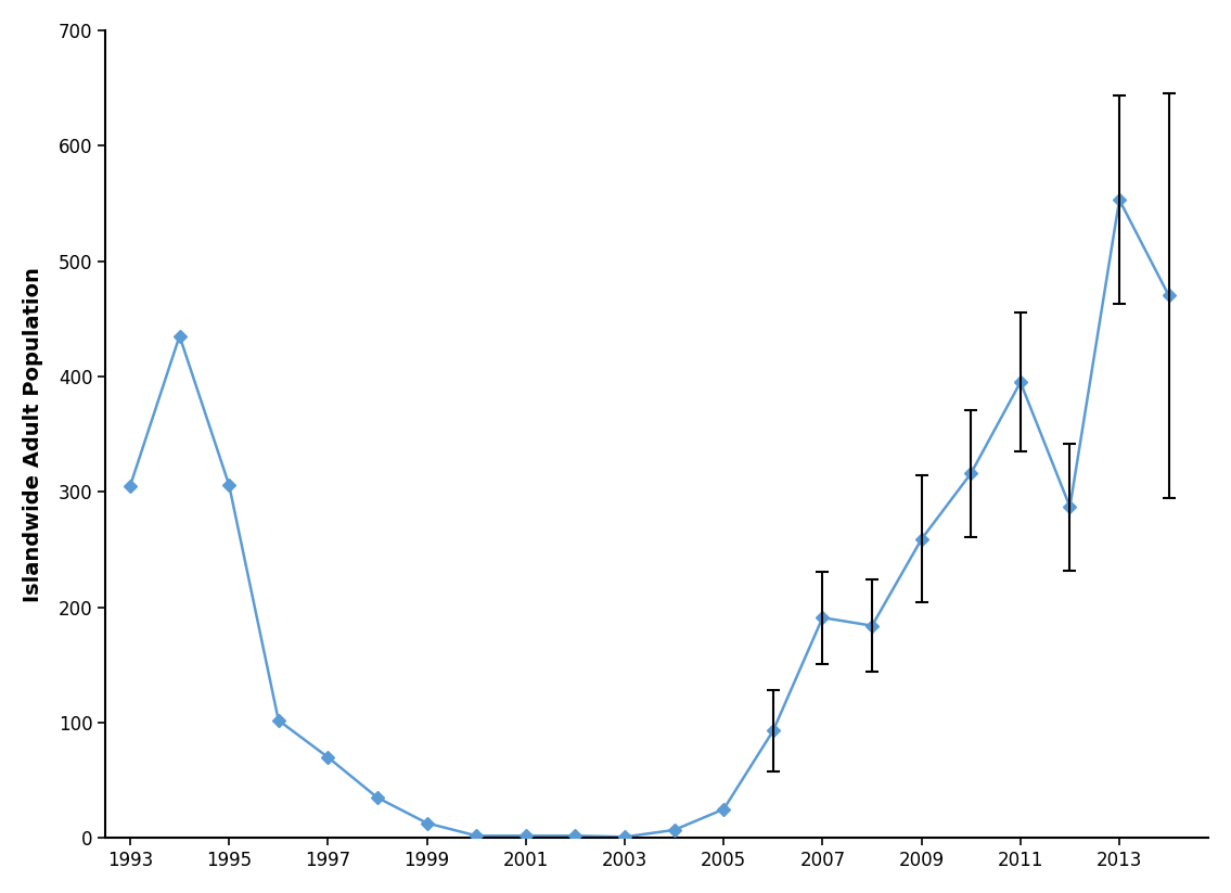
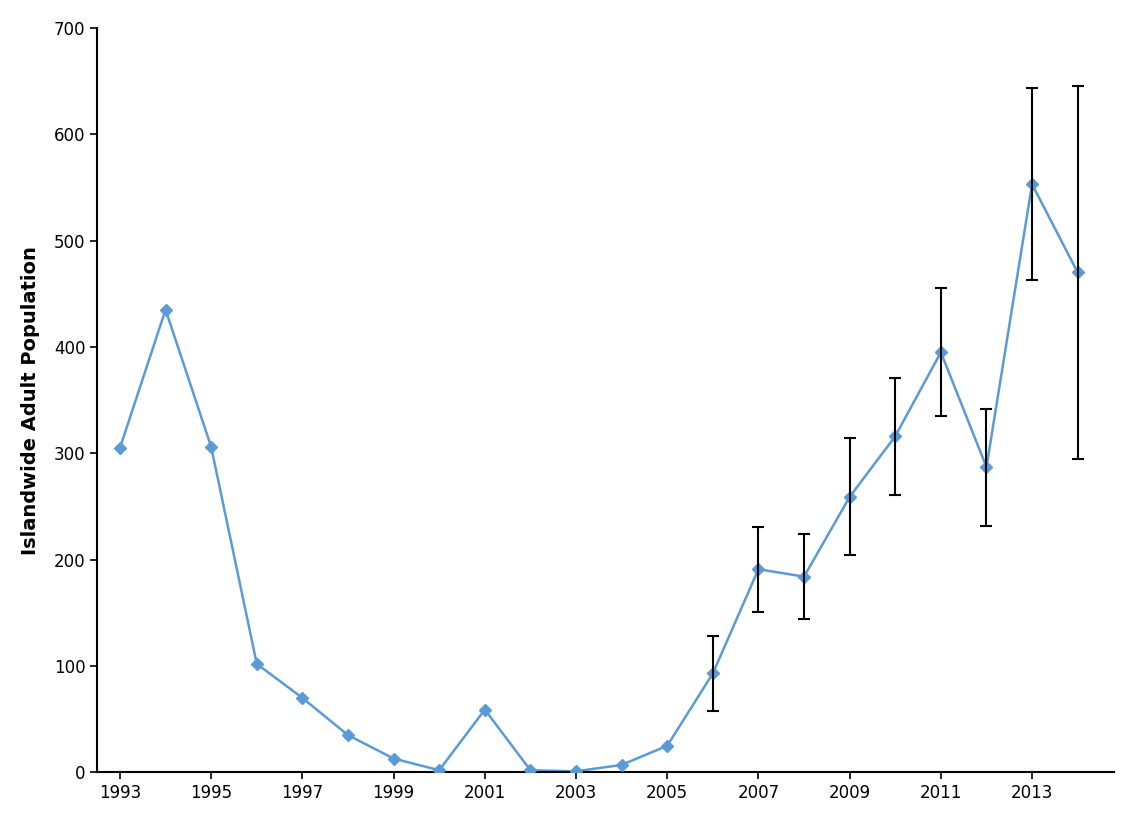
2001: 2 -> 59
